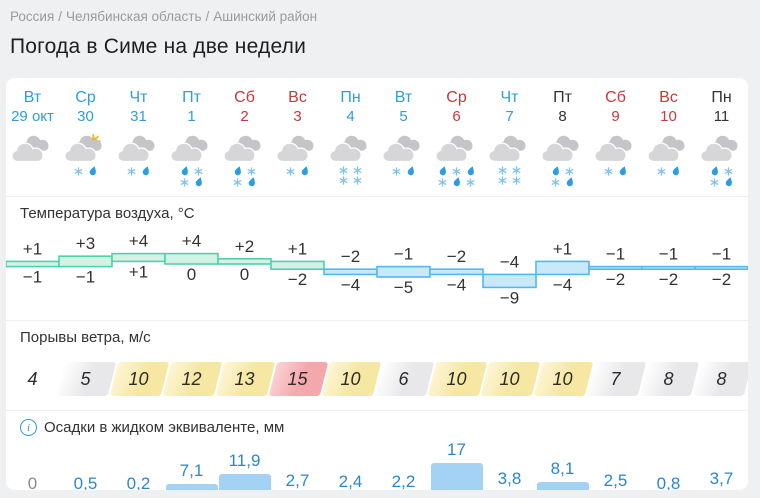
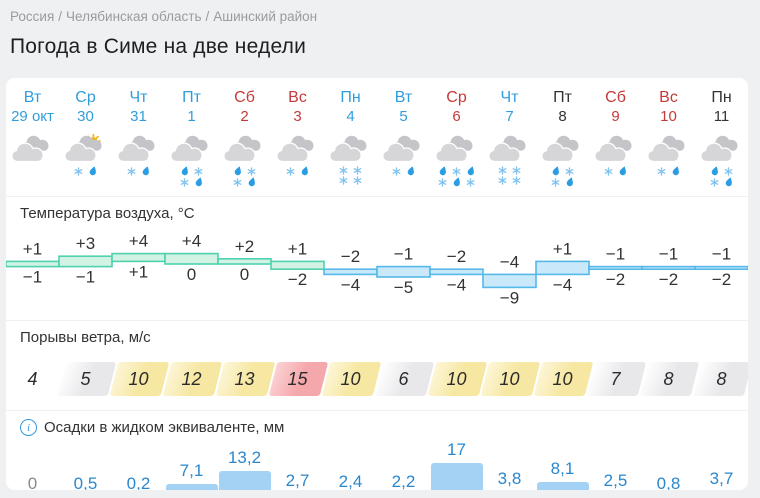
Осадки в жидком эквиваленте, мм/Сб 2: 11,9 -> 13,2
